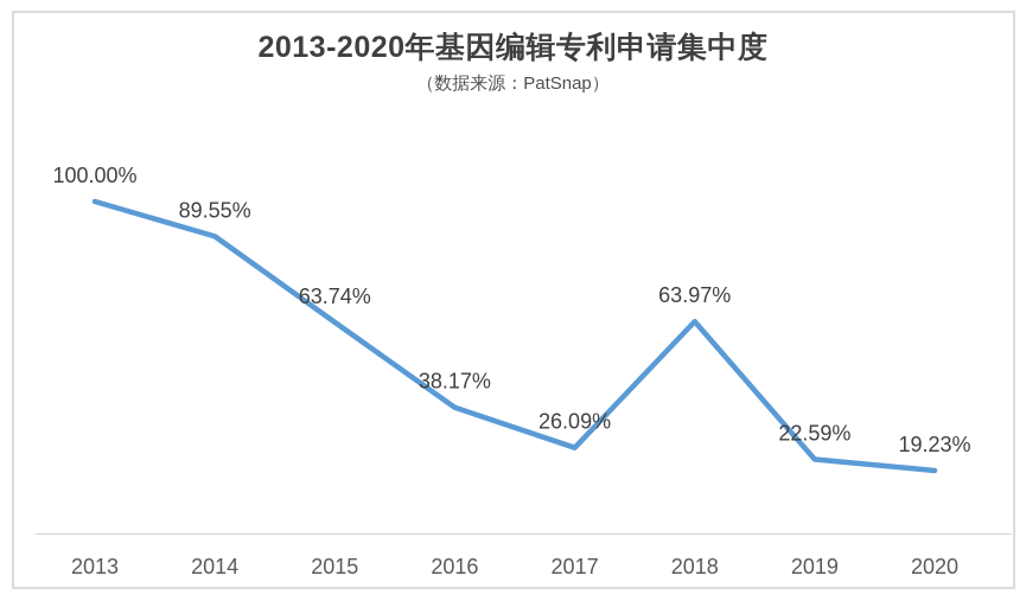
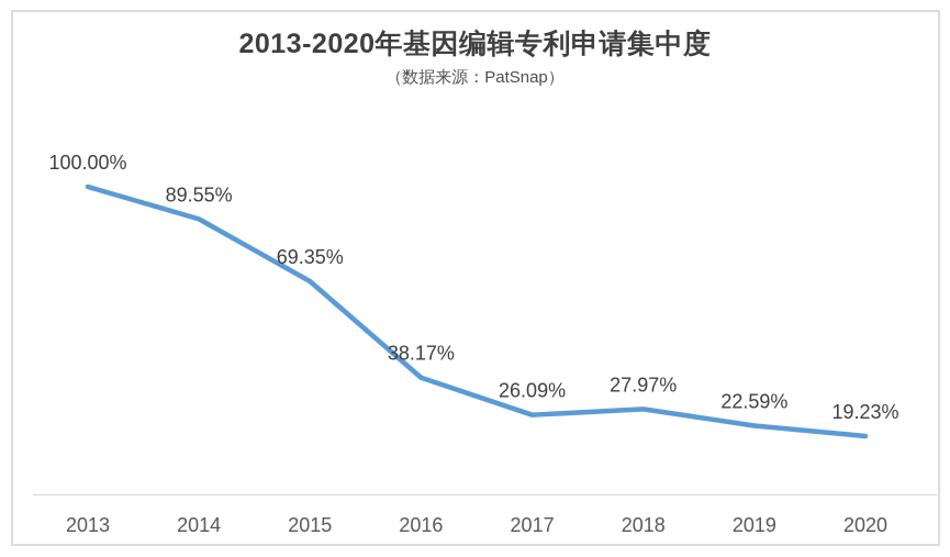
2015: 63.74% -> 69.35%
2018: 63.97% -> 27.97%
